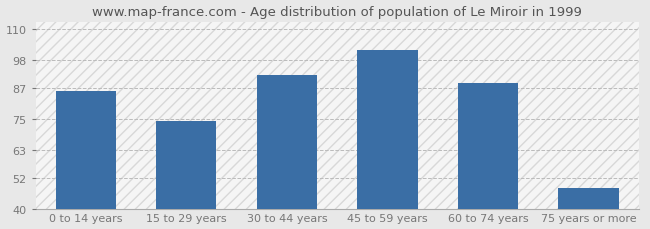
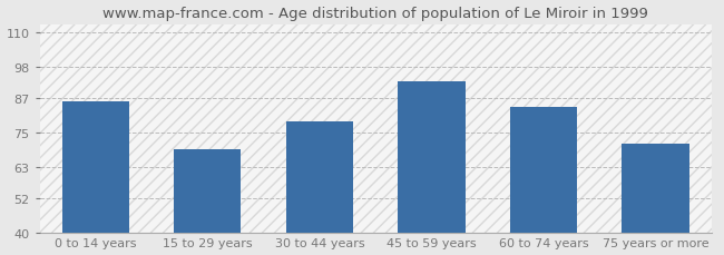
15 to 29 years: 74 -> 69
30 to 44 years: 92 -> 79
45 to 59 years: 102 -> 93
60 to 74 years: 89 -> 84
75 years or more: 48 -> 71
